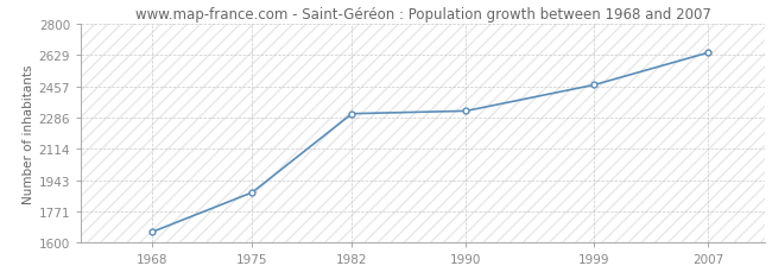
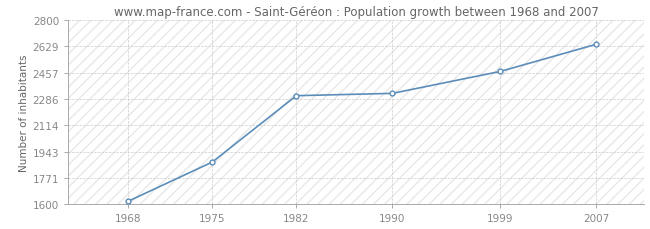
1968: 1660 -> 1620
